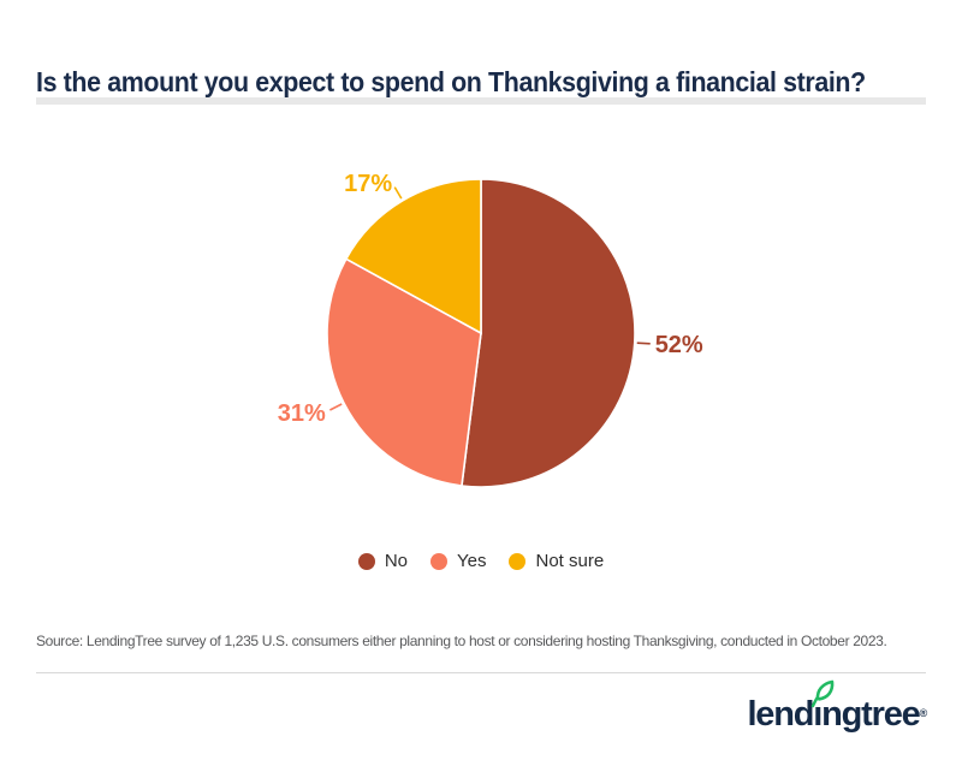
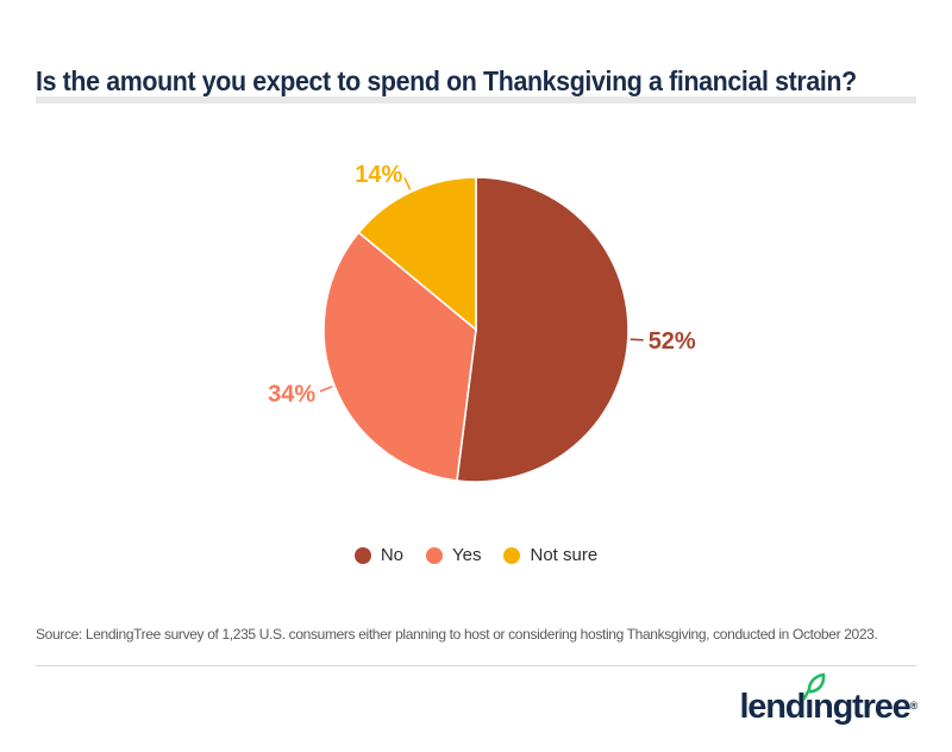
Yes: 31% -> 34%
Not sure: 17% -> 14%
